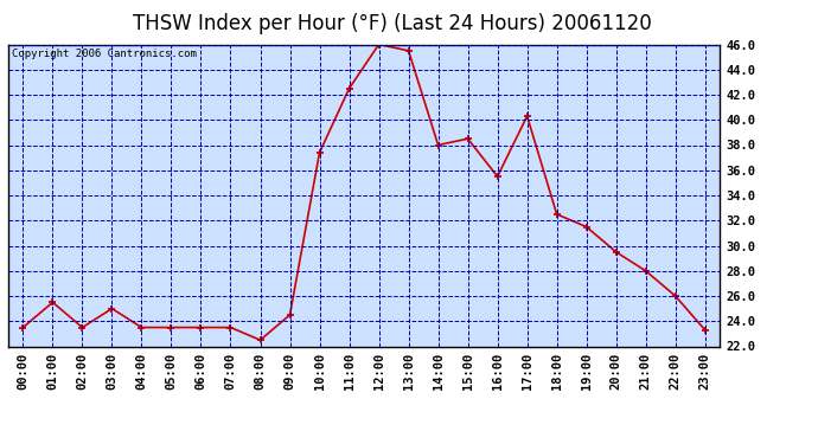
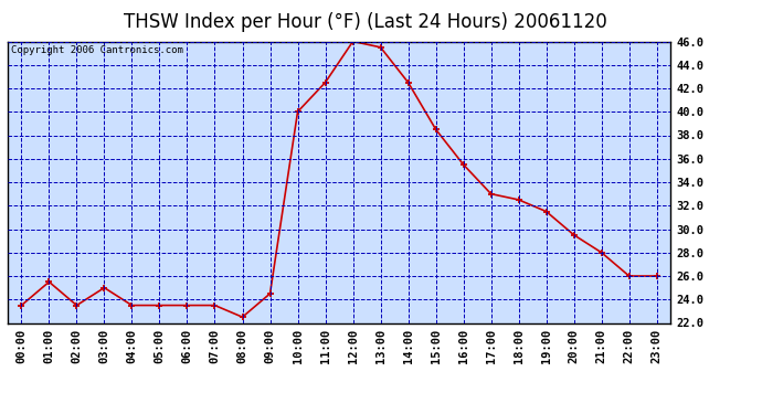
10:00: 37.4 -> 40.0
14:00: 38.0 -> 42.5
17:00: 40.3 -> 33.0
23:00: 23.3 -> 26.0
